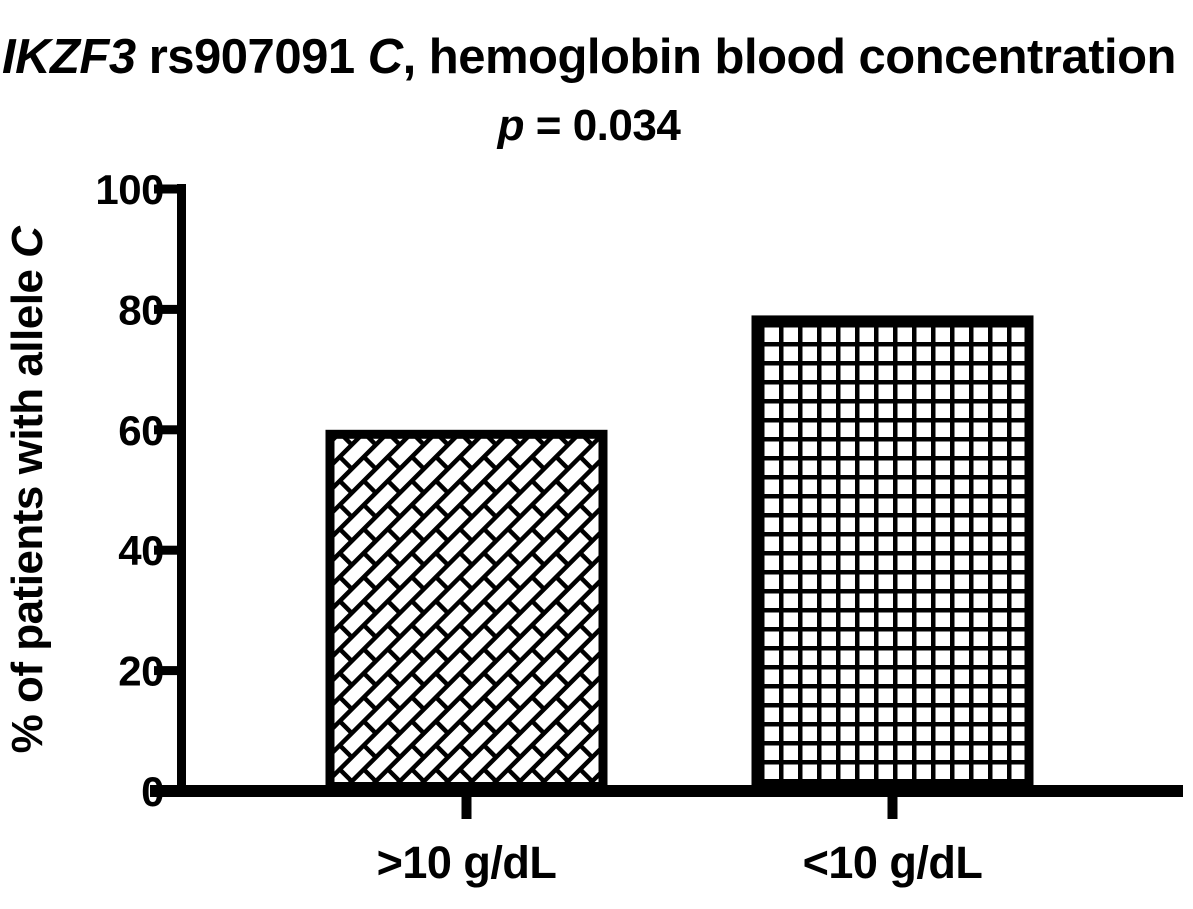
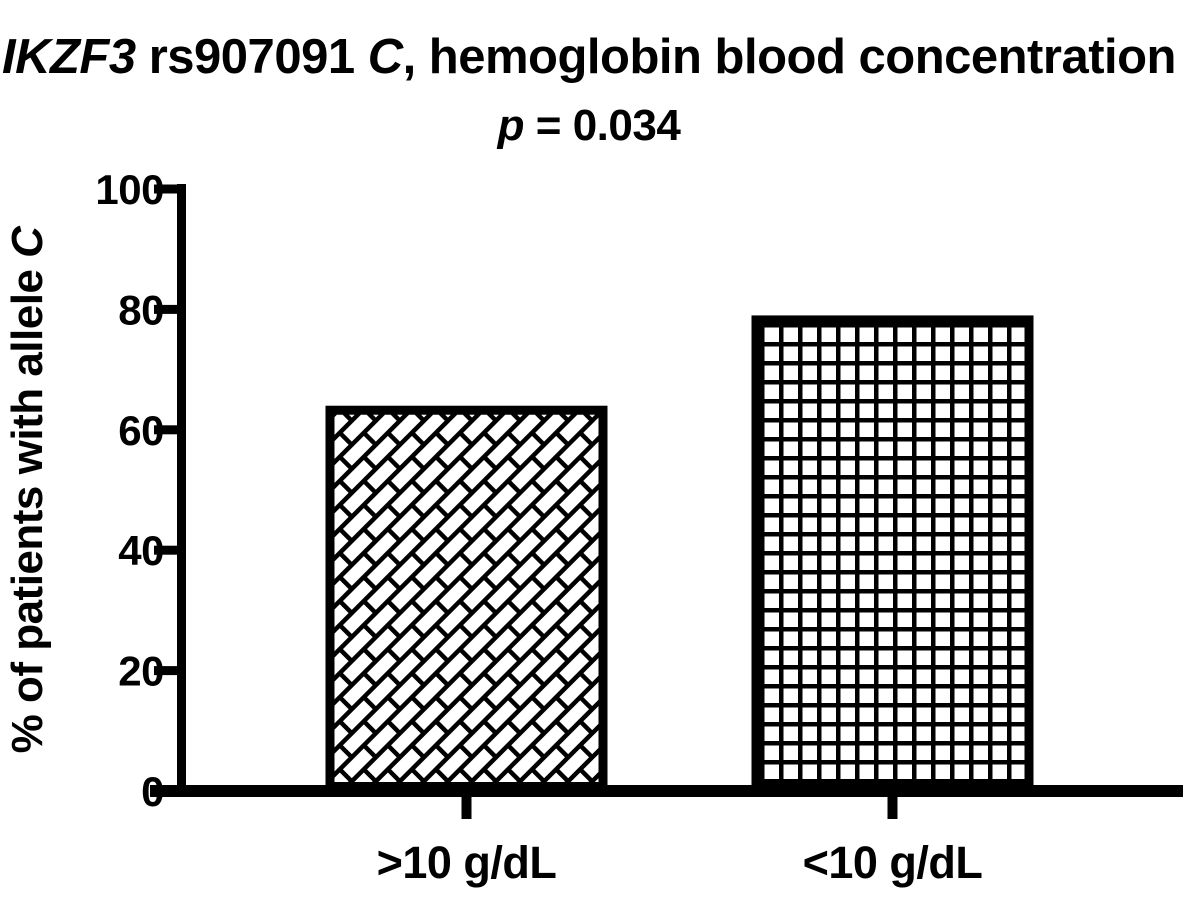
>10 g/dL: 60 -> 64
